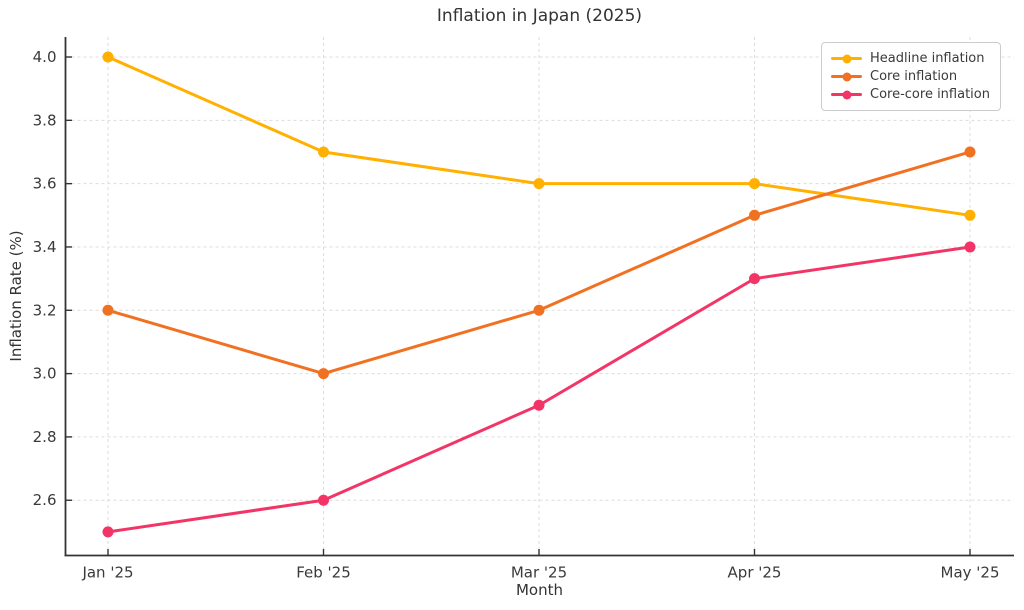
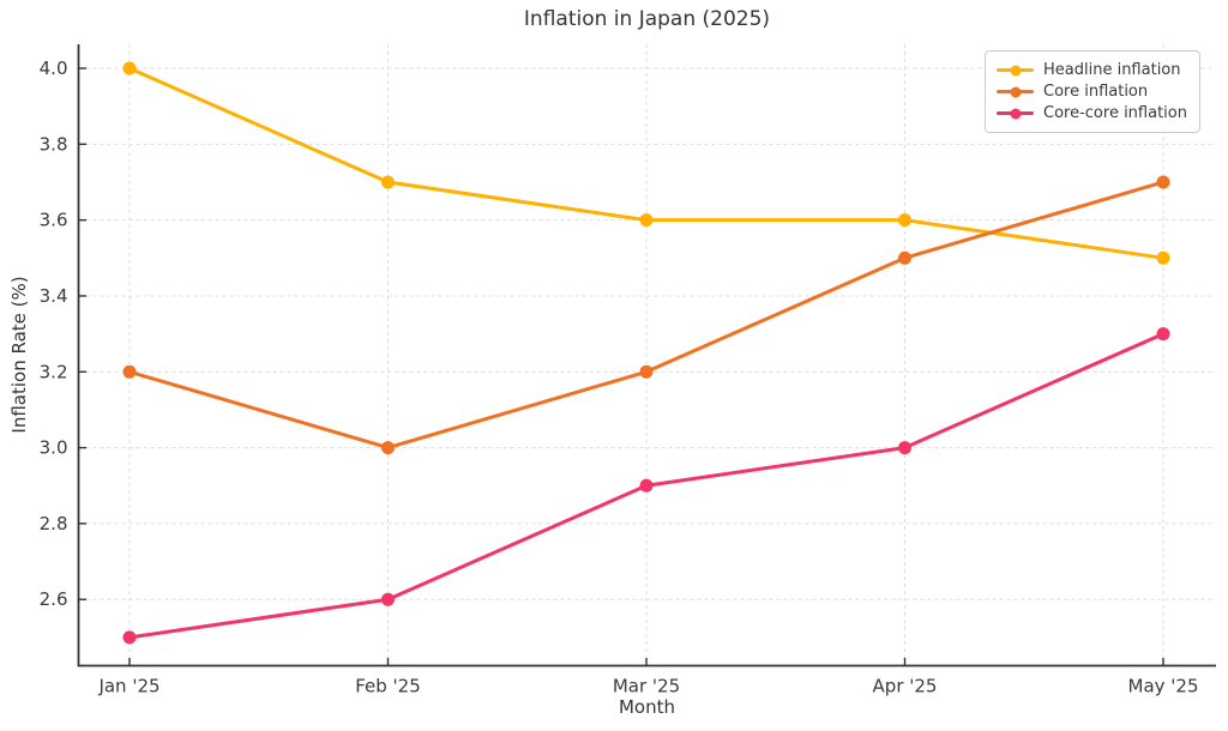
Core-core inflation/Apr '25: 3.3 -> 3.0
Core-core inflation/May '25: 3.4 -> 3.3
